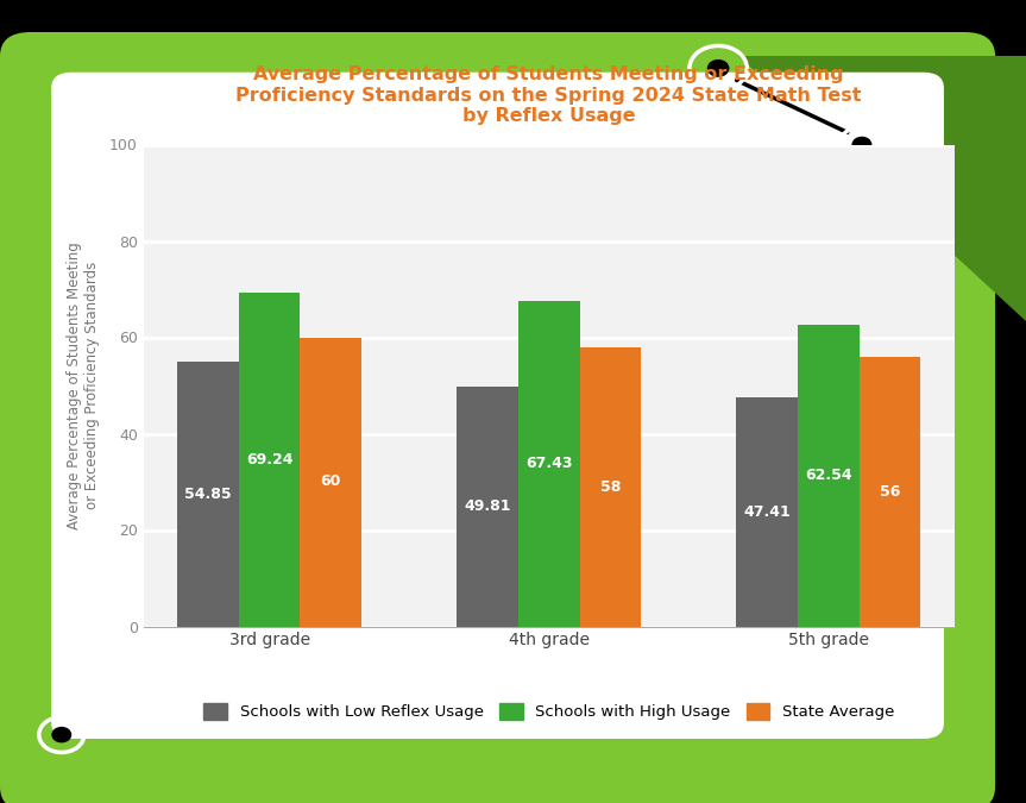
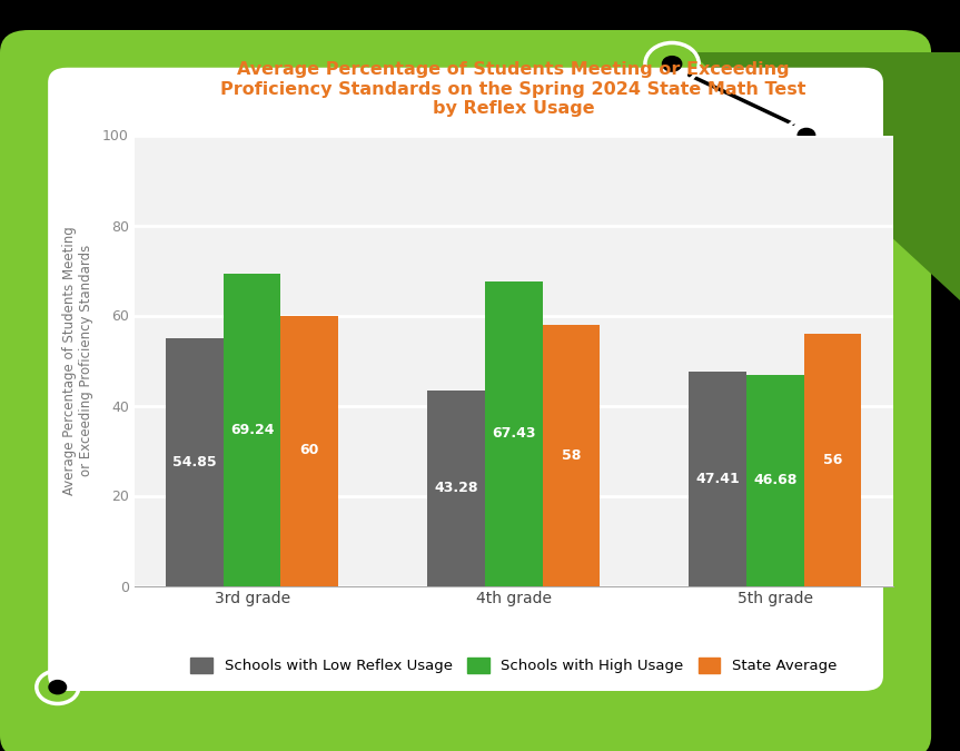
Schools with Low Reflex Usage/4th grade: 49.81 -> 43.28
Schools with High Usage/5th grade: 62.54 -> 46.68
